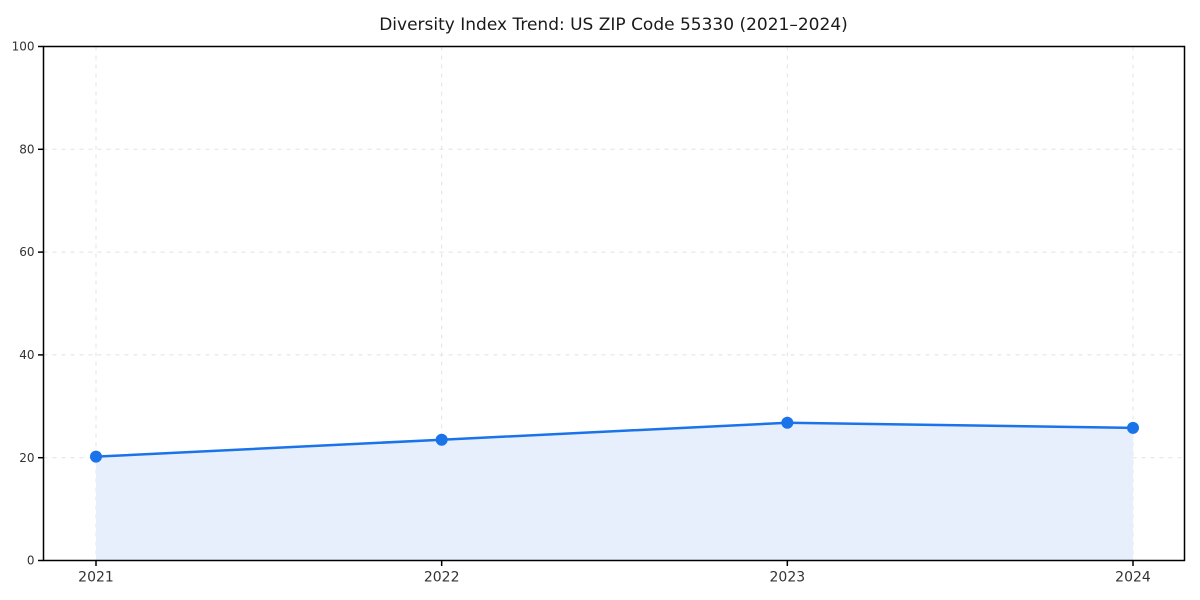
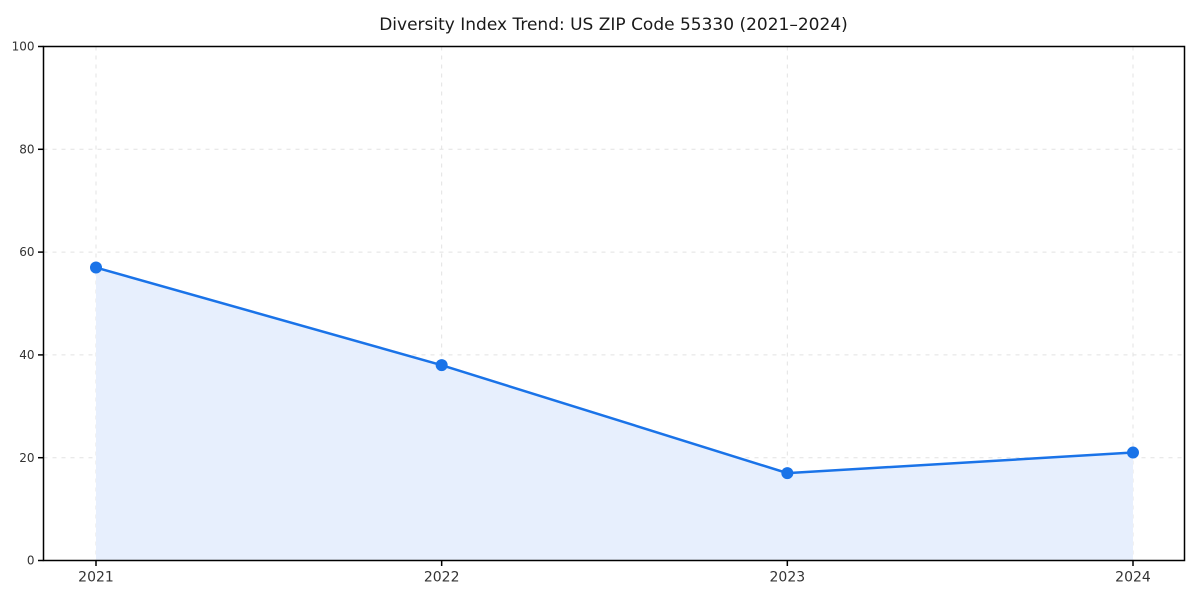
2021: 20 -> 57
2022: 24 -> 38
2023: 27 -> 17
2024: 26 -> 21
